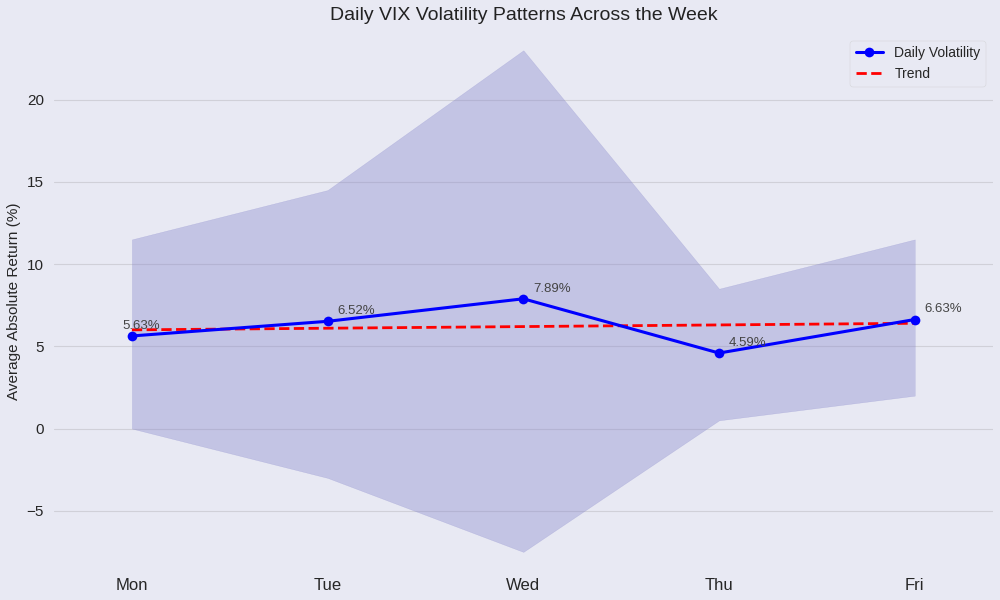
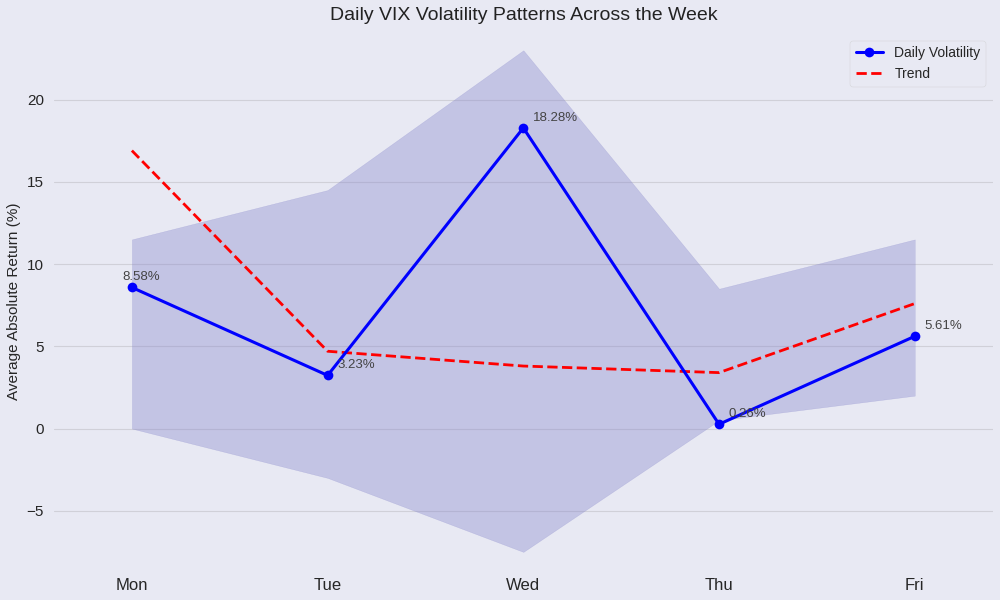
Daily Volatility/Mon: 5.63% -> 8.58%
Trend/Mon: 6.0 -> 16.9
Daily Volatility/Tue: 6.52% -> 3.23%
Trend/Tue: 6.1 -> 4.7
Daily Volatility/Wed: 7.89% -> 18.28%
Trend/Wed: 6.2 -> 3.8
Daily Volatility/Thu: 4.59% -> 0.26%
Trend/Thu: 6.3 -> 3.4
Daily Volatility/Fri: 6.63% -> 5.61%
Trend/Fri: 6.4 -> 7.6
